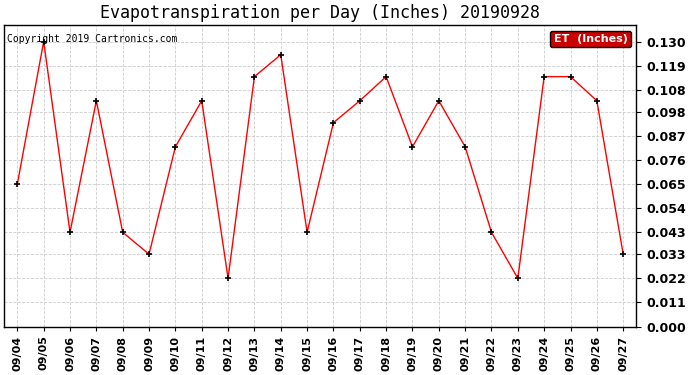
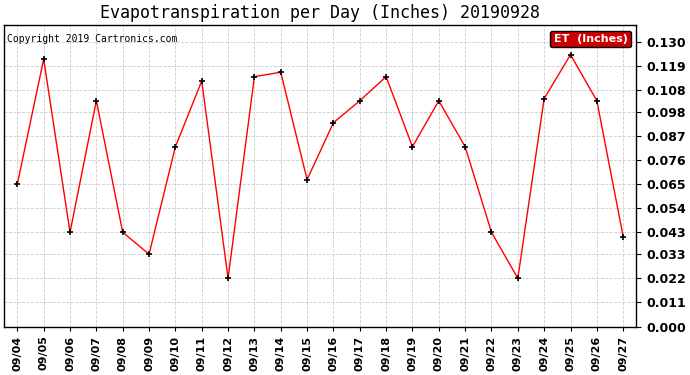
09/05: 0.130 -> 0.122
09/11: 0.103 -> 0.112
09/14: 0.124 -> 0.116
09/15: 0.043 -> 0.067
09/24: 0.114 -> 0.104
09/25: 0.114 -> 0.124
09/27: 0.033 -> 0.041
